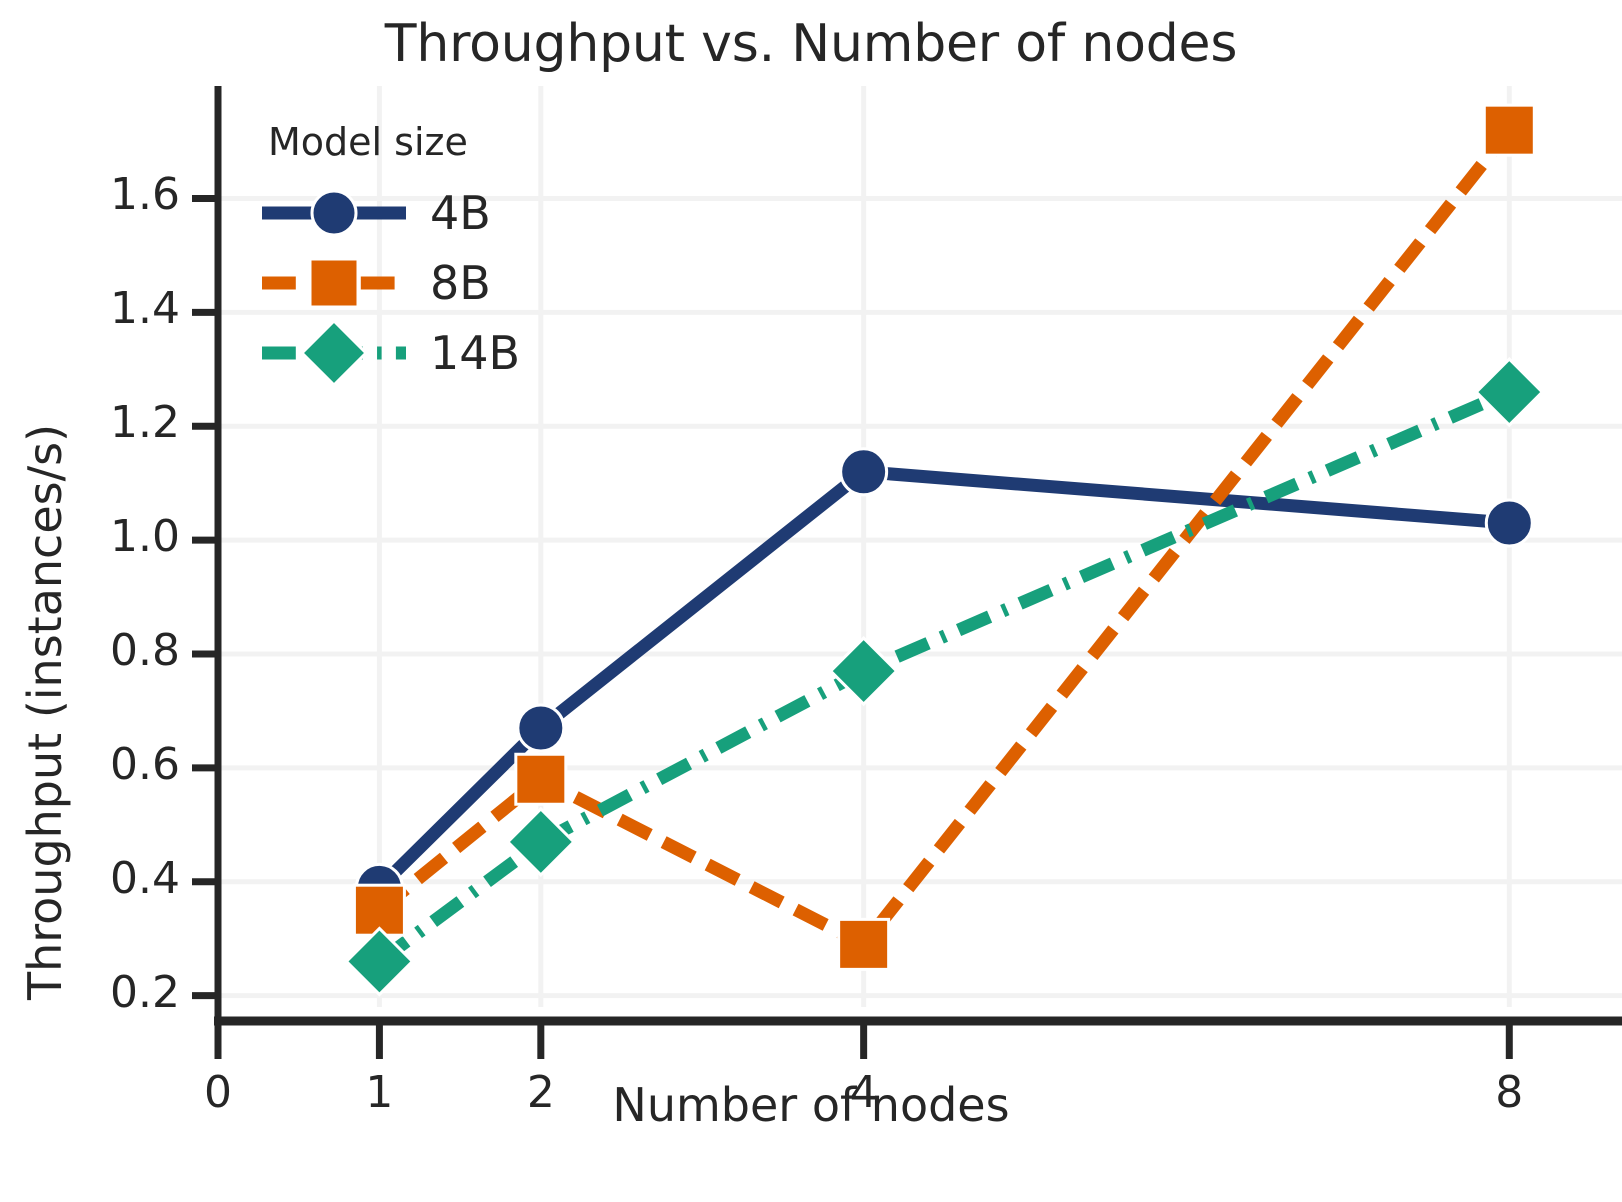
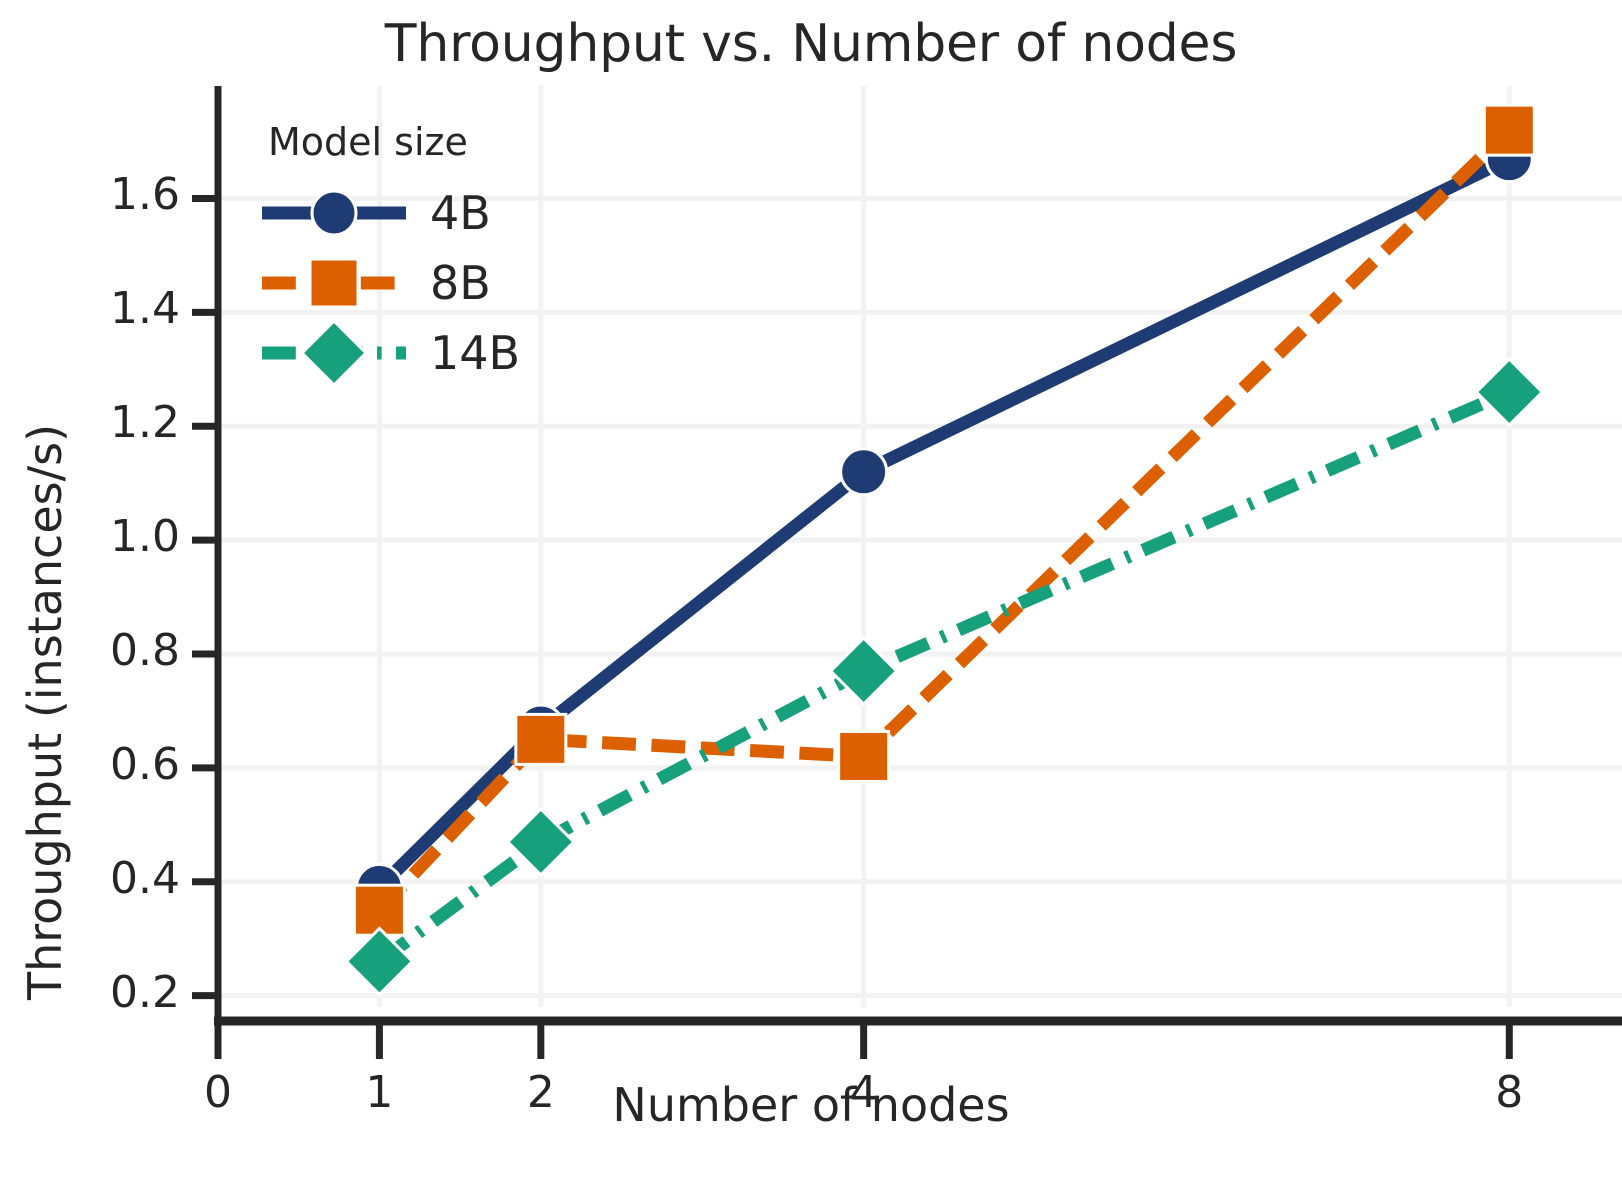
8B/2: 0.58 -> 0.65
8B/4: 0.29 -> 0.62
4B/8: 1.03 -> 1.67
